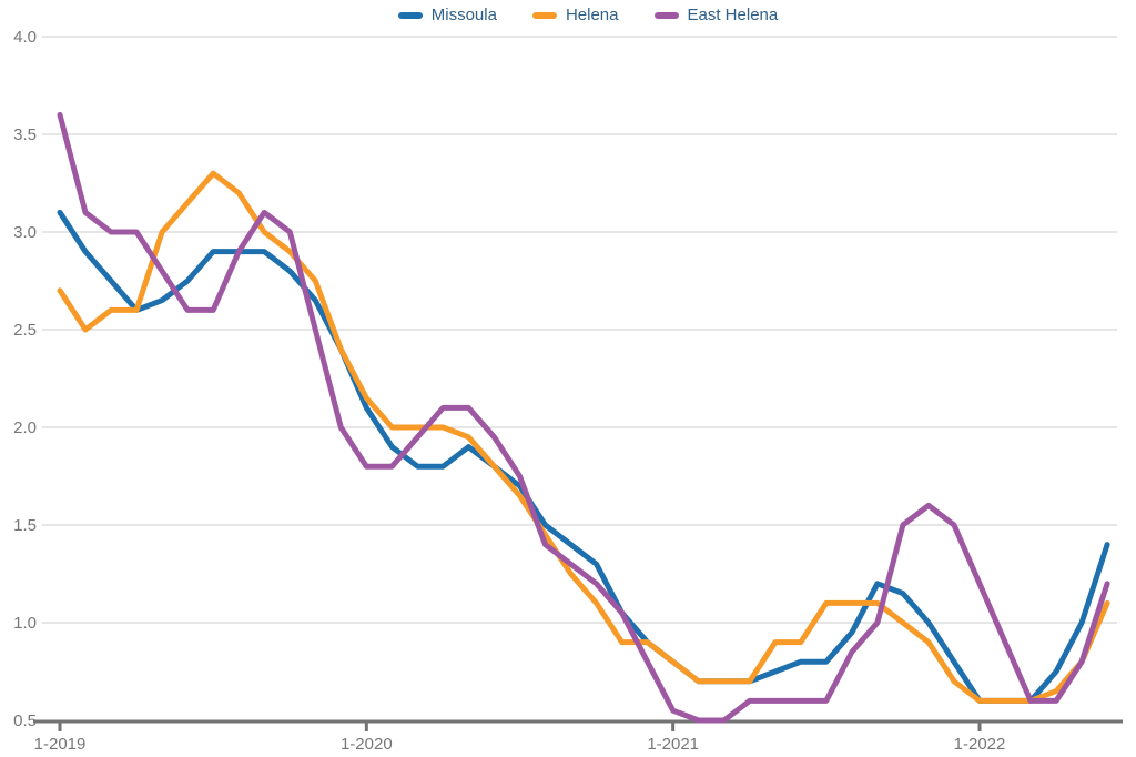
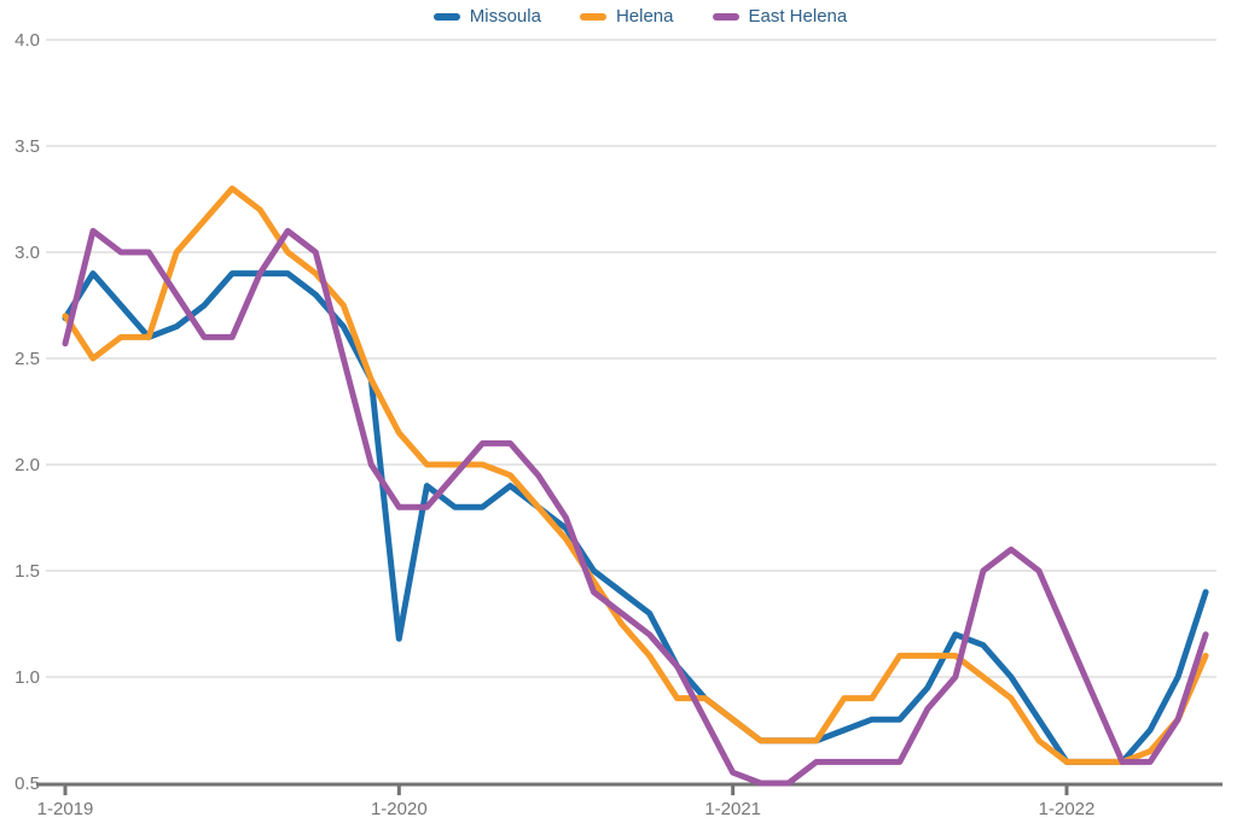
Missoula/1-2019: 3.10 -> 2.69
East Helena/1-2019: 3.60 -> 2.57
Missoula/1-2020: 2.10 -> 1.18
